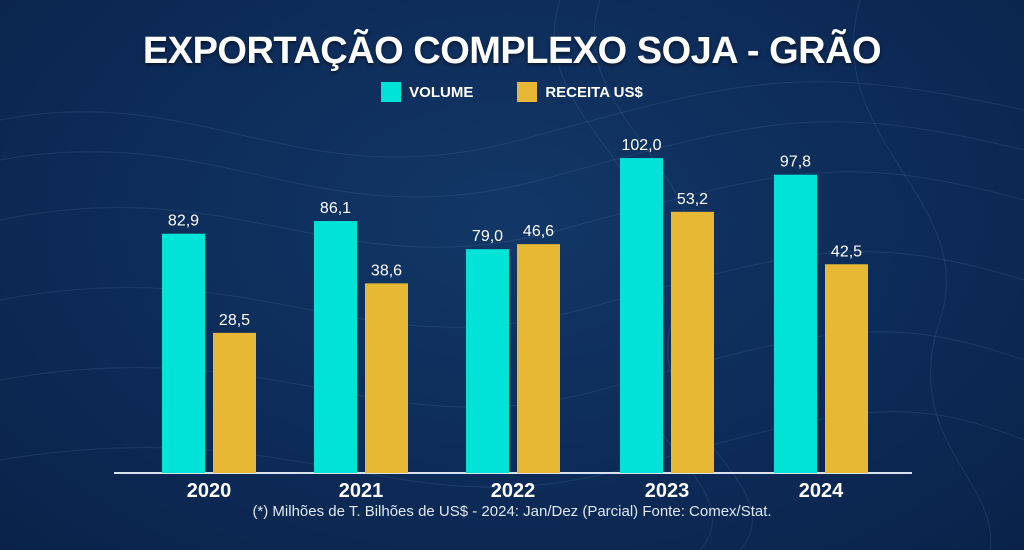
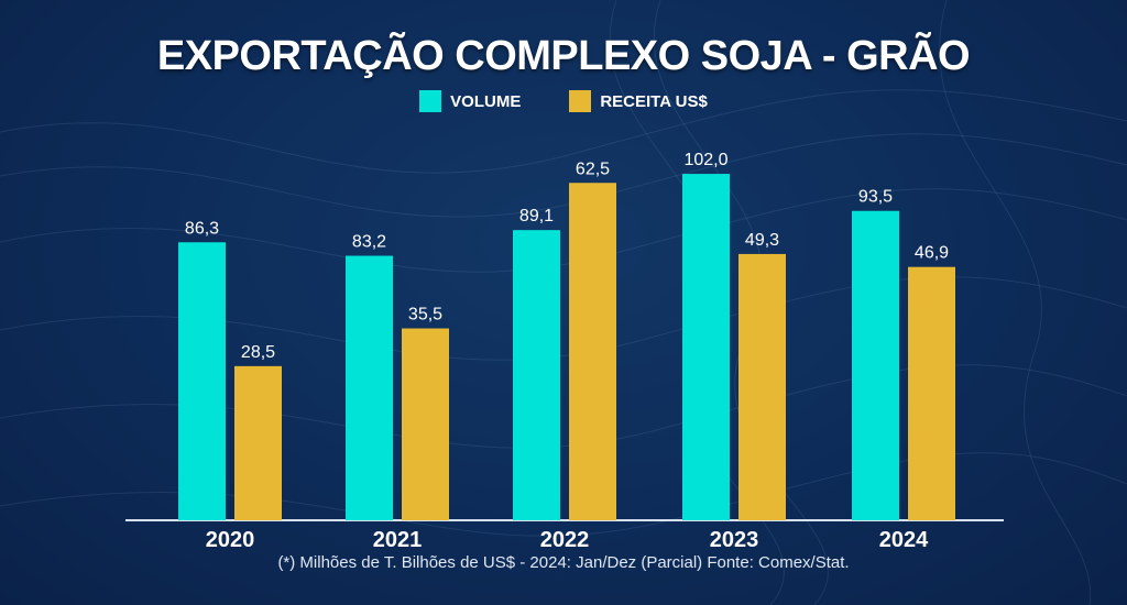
VOLUME/2020: 82,9 -> 86,3
VOLUME/2021: 86,1 -> 83,2
RECEITA US$/2021: 38,6 -> 35,5
VOLUME/2022: 79,0 -> 89,1
RECEITA US$/2022: 46,6 -> 62,5
RECEITA US$/2023: 53,2 -> 49,3
VOLUME/2024: 97,8 -> 93,5
RECEITA US$/2024: 42,5 -> 46,9
